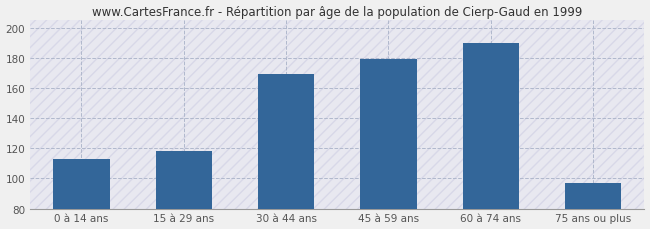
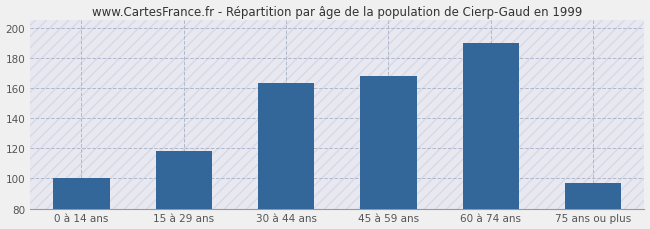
0 à 14 ans: 113 -> 100
30 à 44 ans: 169 -> 163
45 à 59 ans: 179 -> 168
